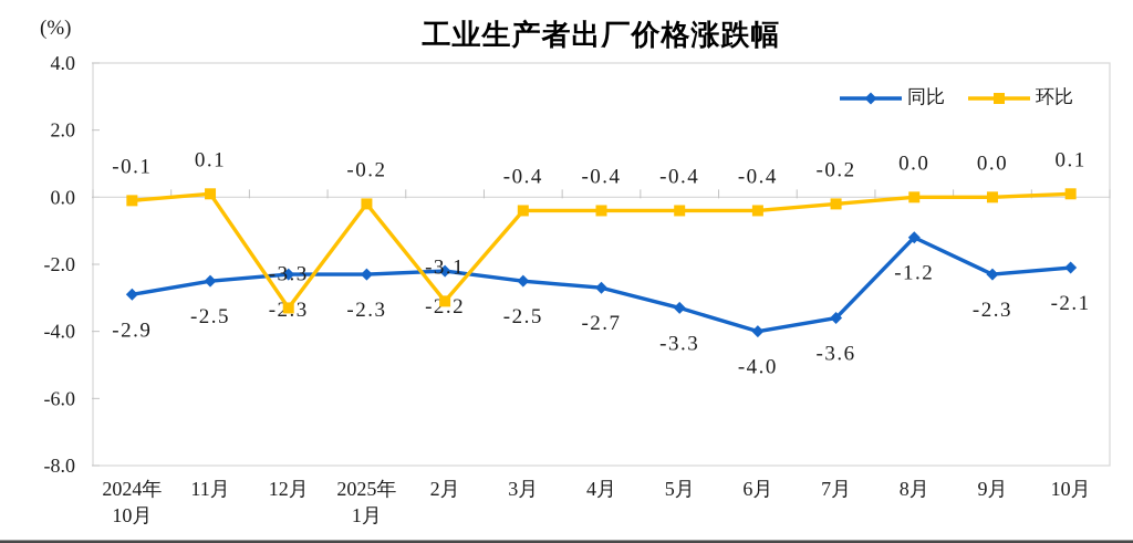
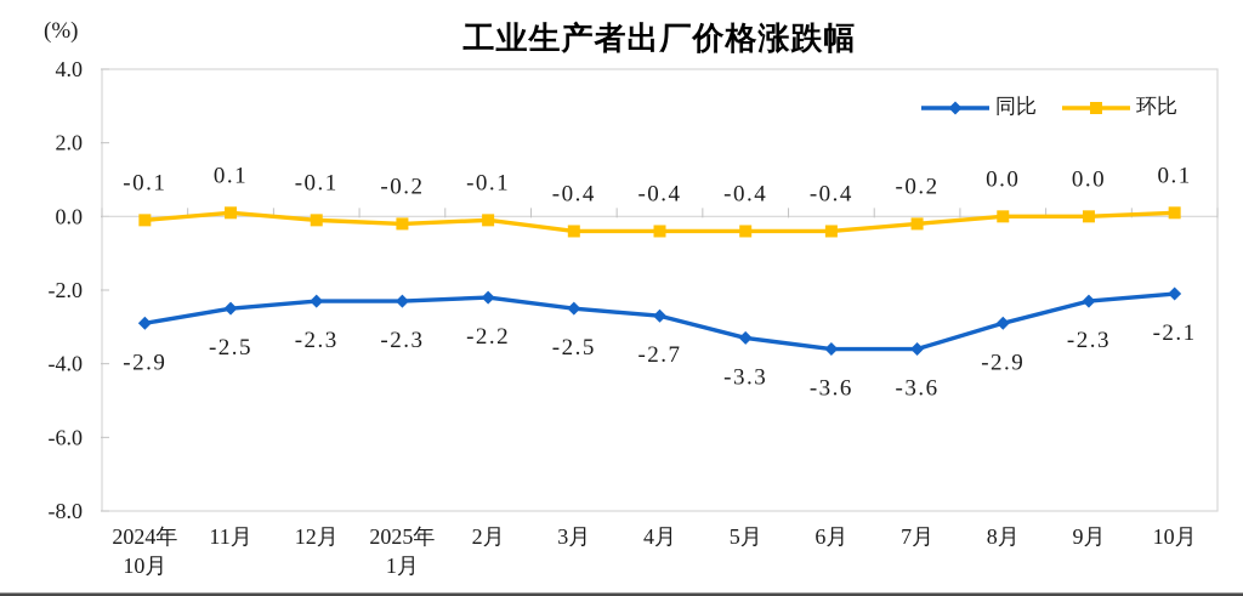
环比/12月: -3.3 -> -0.1
环比/2月: -3.1 -> -0.1
同比/6月: -4.0 -> -3.6
同比/8月: -1.2 -> -2.9
